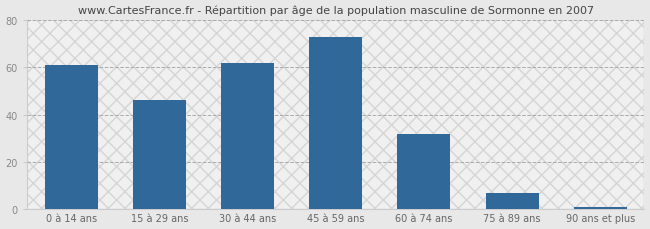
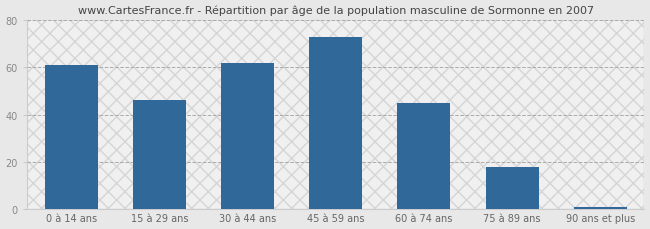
60 à 74 ans: 32 -> 45
75 à 89 ans: 7 -> 18
